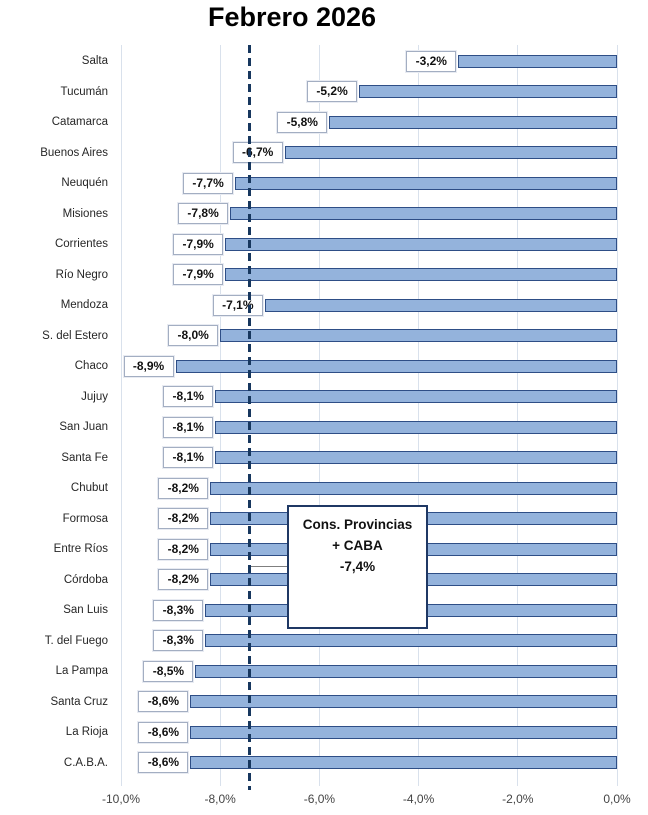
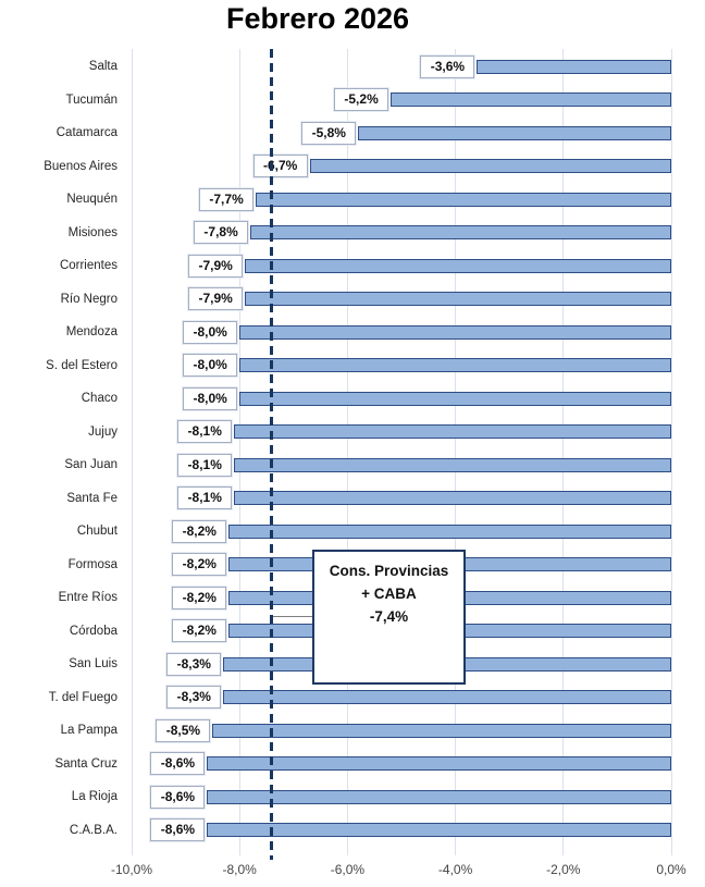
Salta: -3,2% -> -3,6%
Mendoza: -7,1% -> -8,0%
Chaco: -8,9% -> -8,0%
